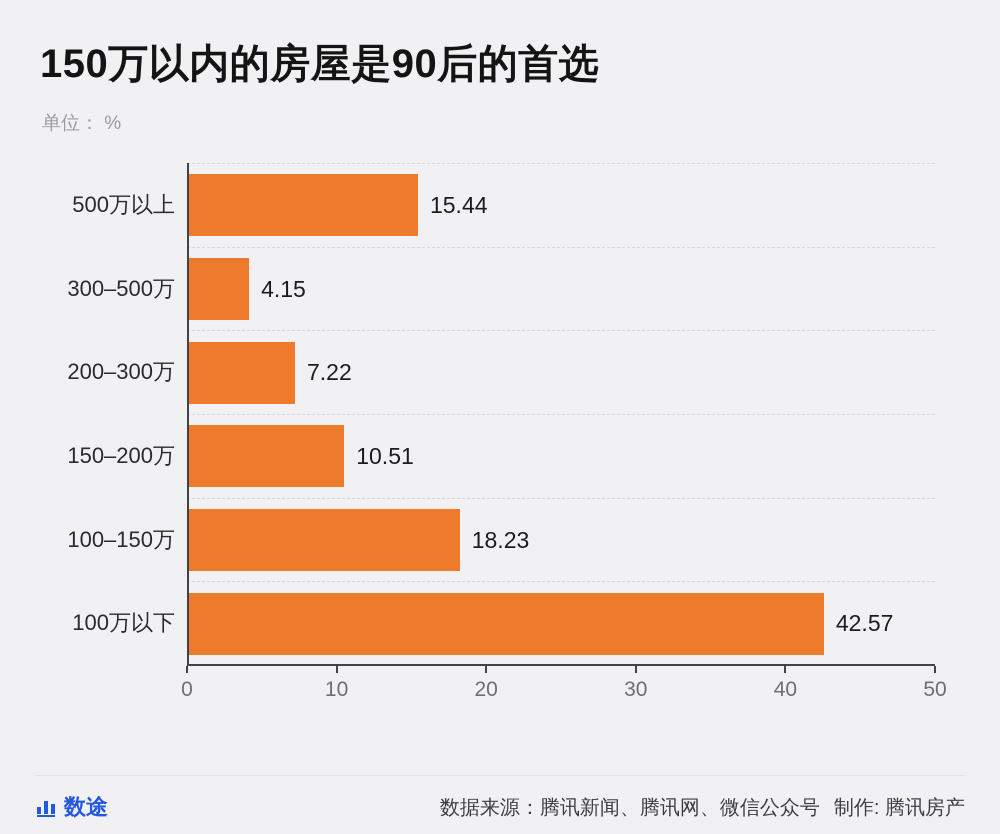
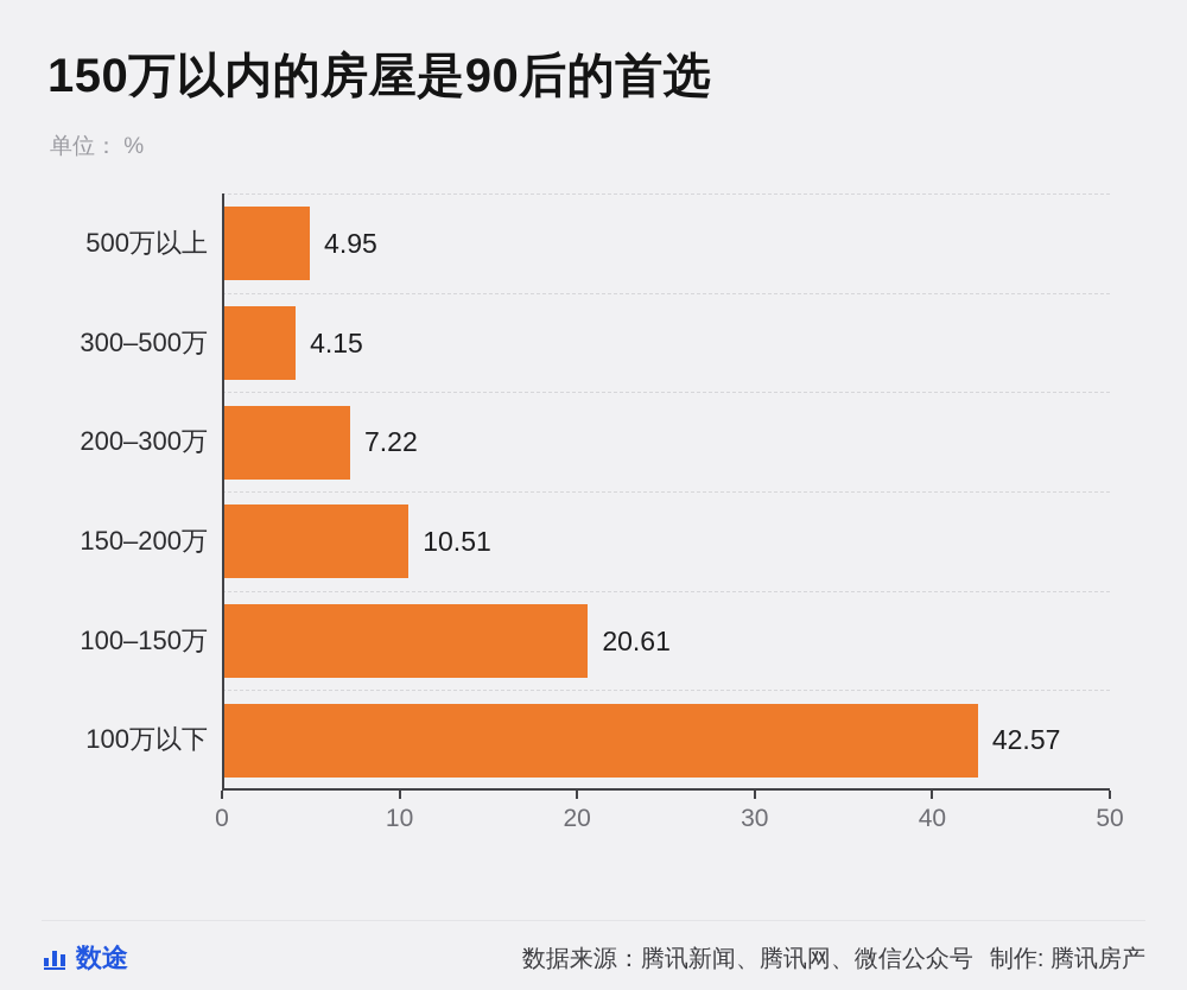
500万以上: 15.44 -> 4.95
100–150万: 18.23 -> 20.61
